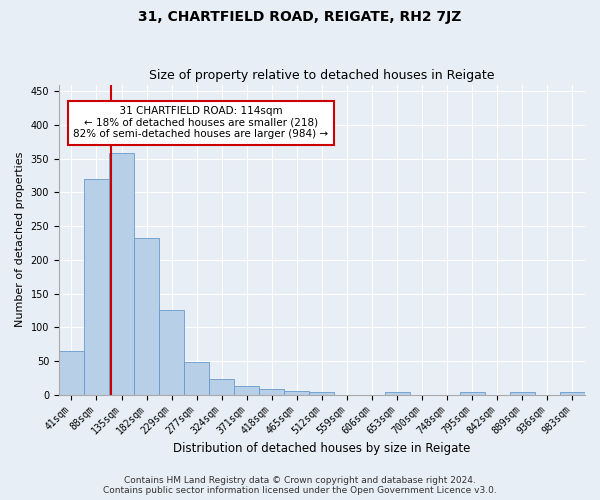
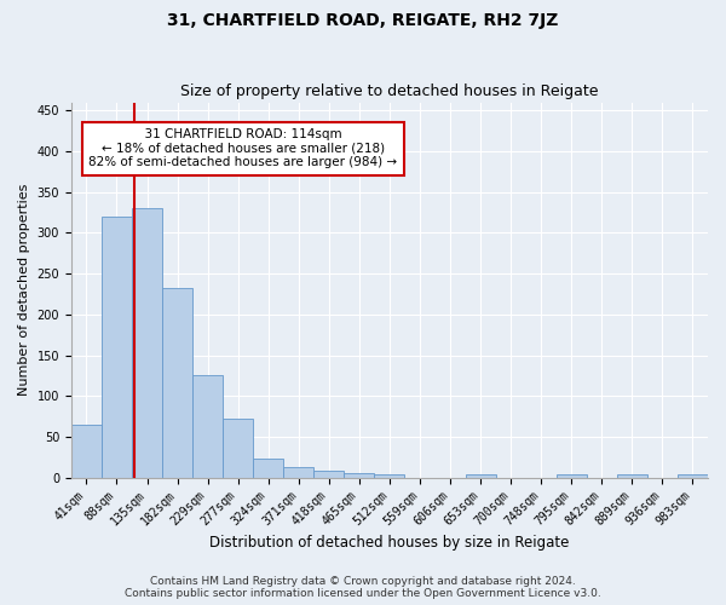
135sqm: 358 -> 330
277sqm: 48 -> 72
